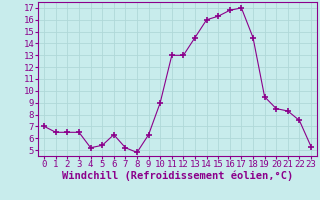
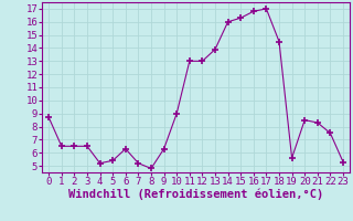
0: 7.0 -> 8.7
13: 14.5 -> 13.9
19: 9.5 -> 5.6
